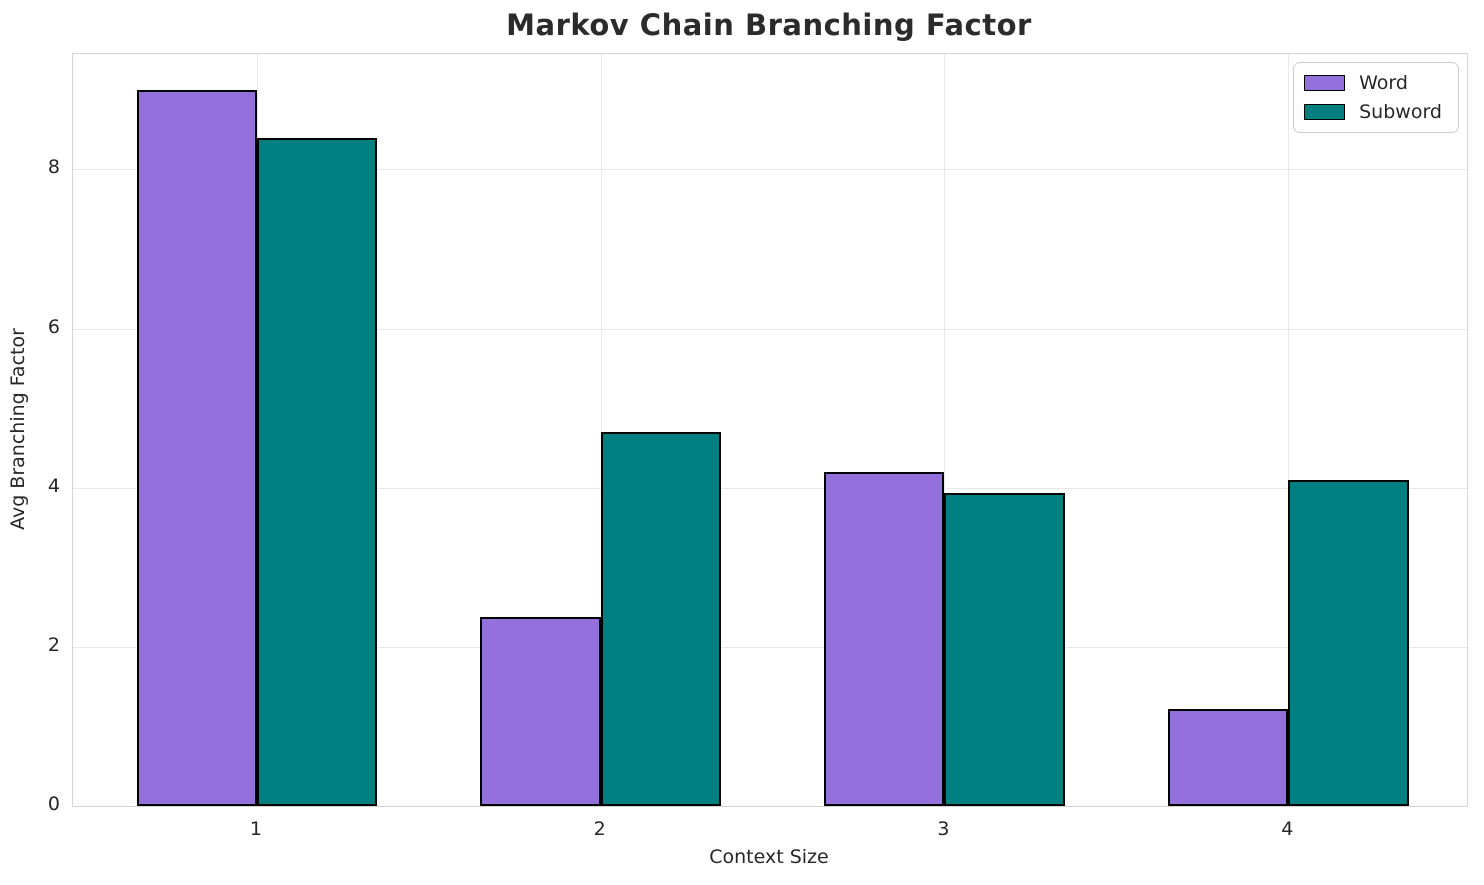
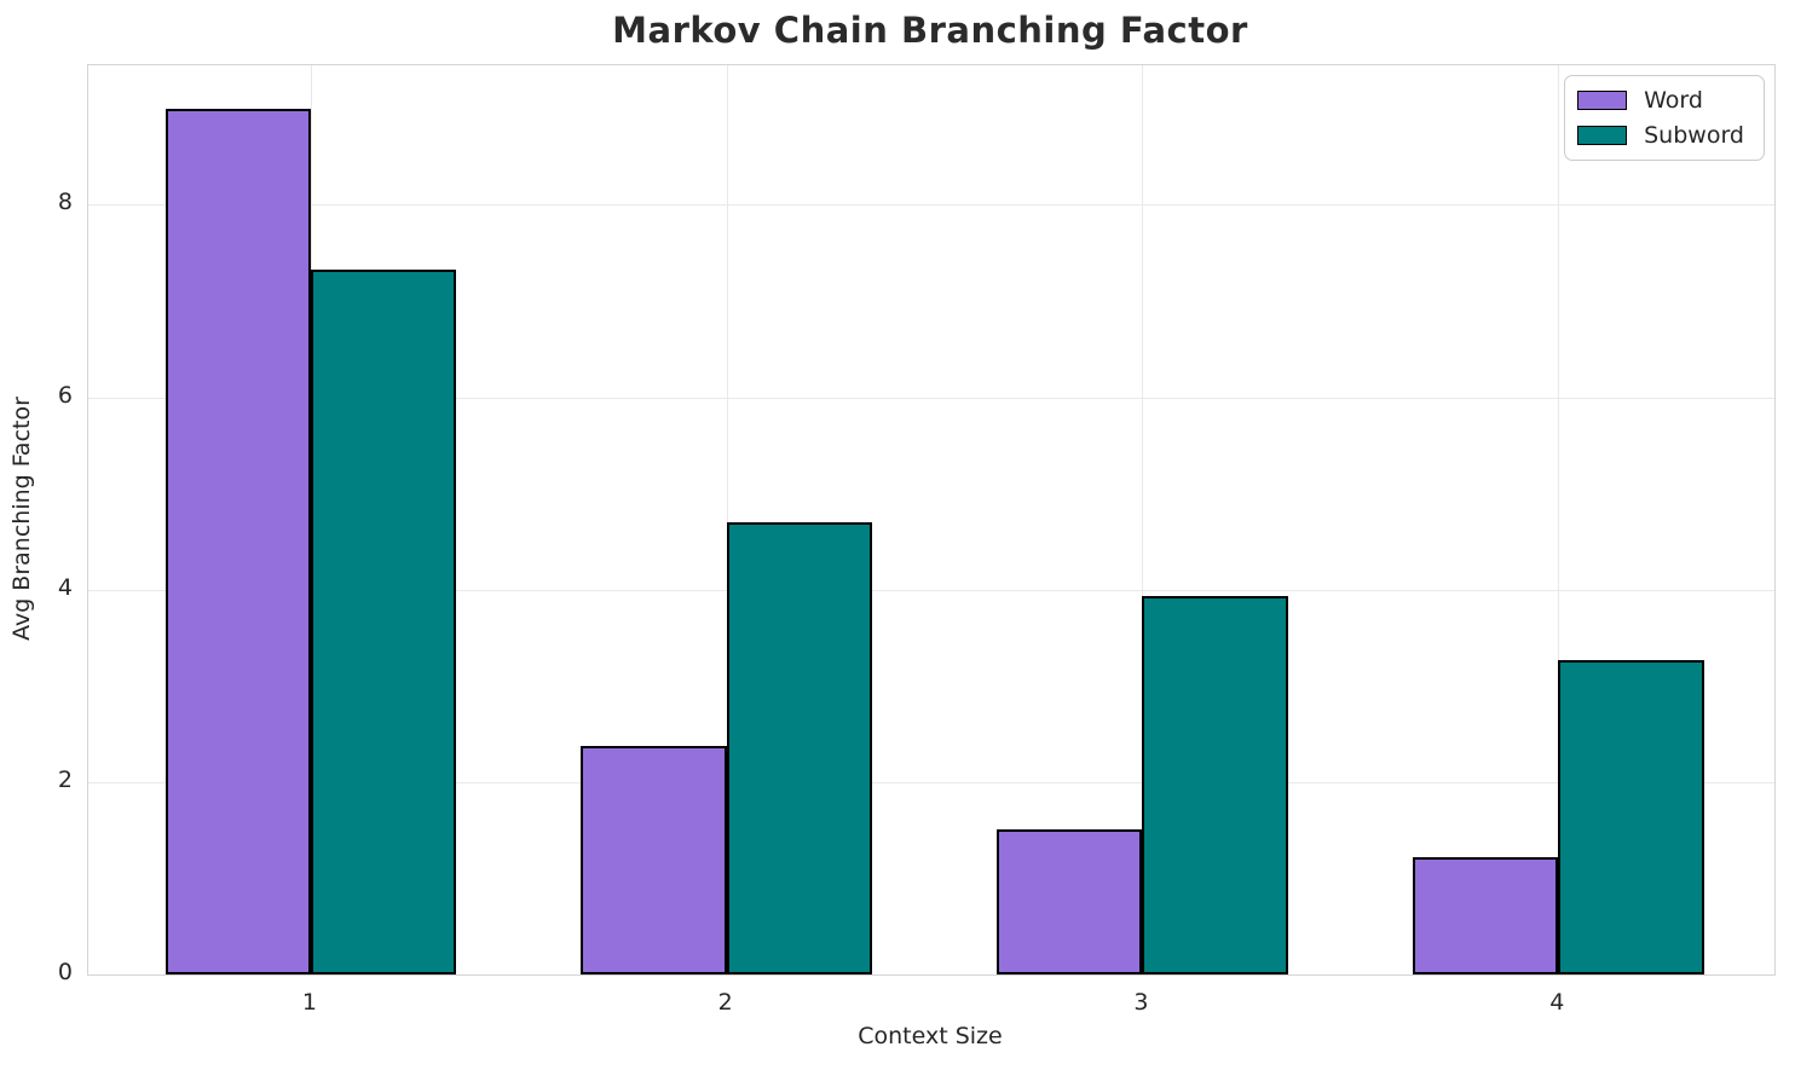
Subword/1: 8.4 -> 7.3
Word/3: 4.2 -> 1.5
Subword/4: 4.1 -> 3.3
